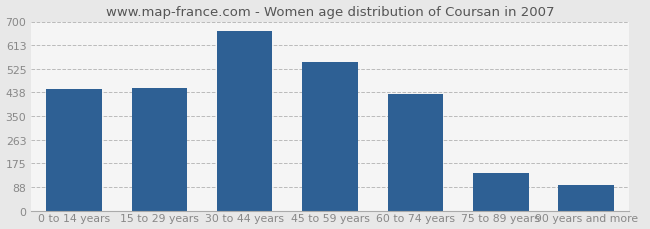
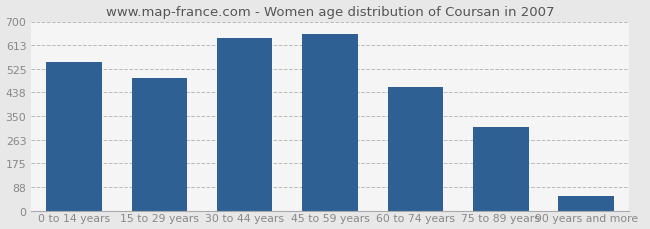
0 to 14 years: 450 -> 549
15 to 29 years: 455 -> 492
30 to 44 years: 665 -> 638
45 to 59 years: 550 -> 655
60 to 74 years: 430 -> 459
75 to 89 years: 140 -> 311
90 years and more: 95 -> 55
